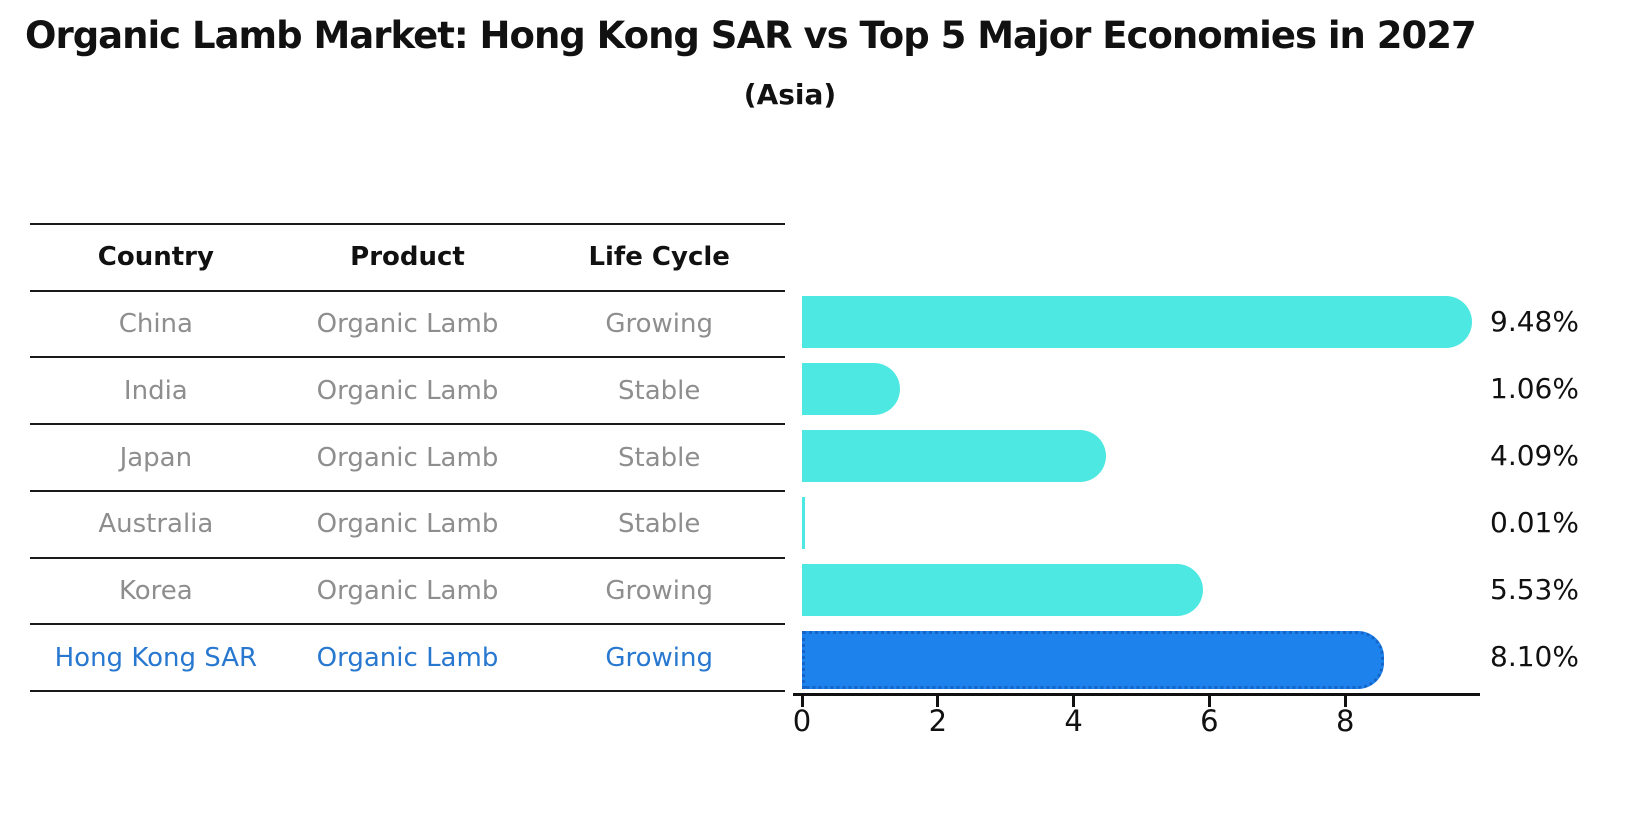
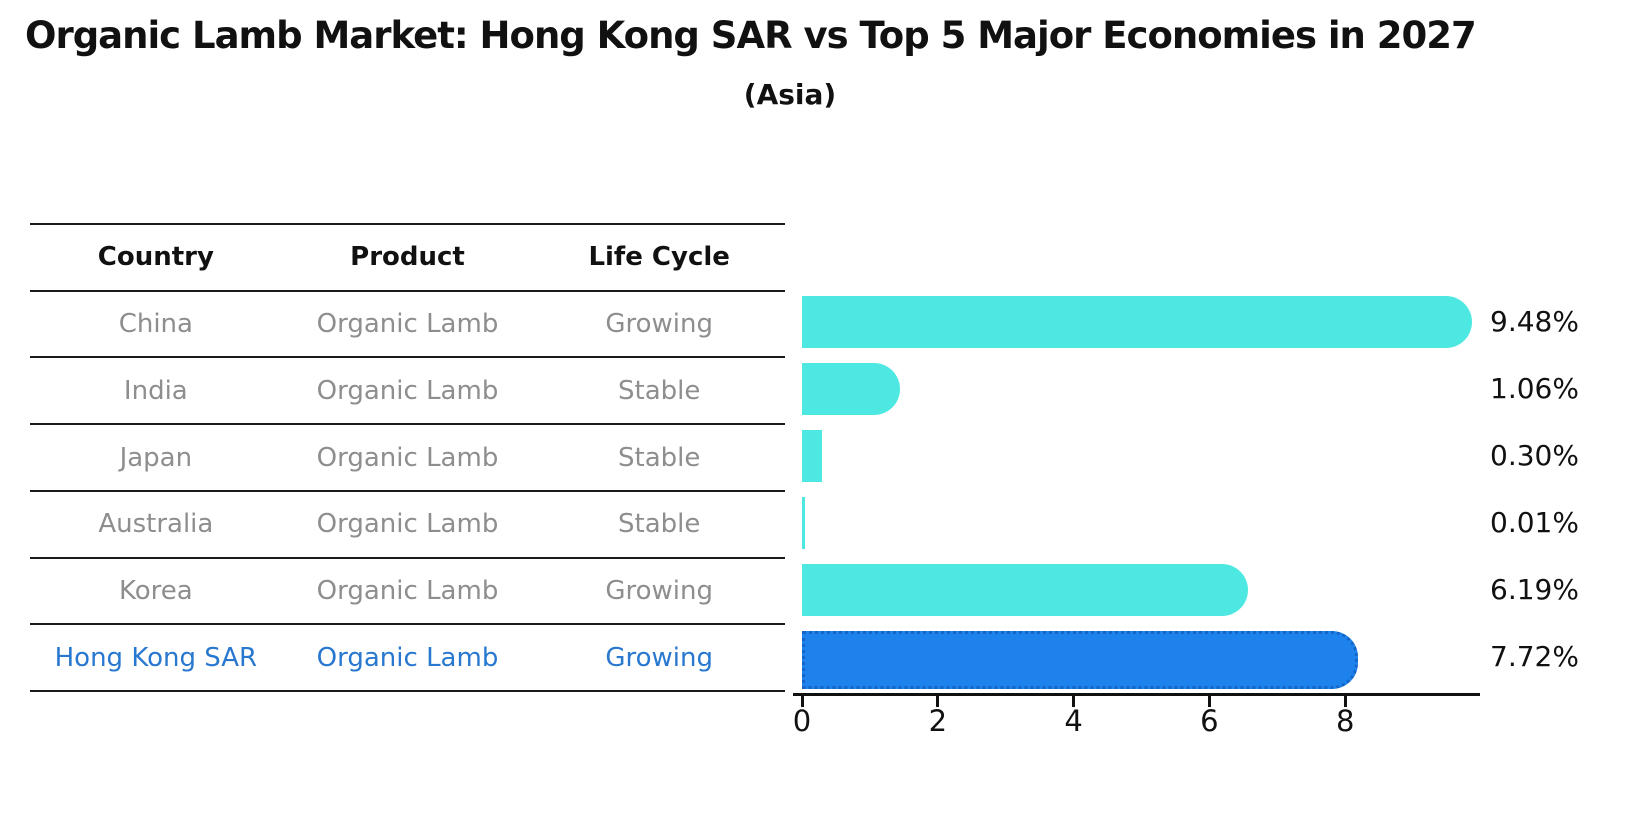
Japan: 4.09% -> 0.30%
Korea: 5.53% -> 6.19%
Hong Kong SAR: 8.10% -> 7.72%
